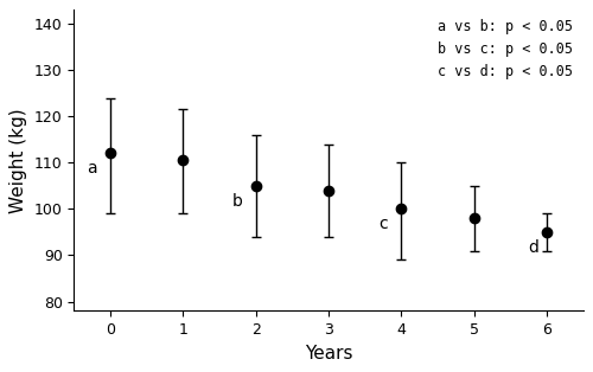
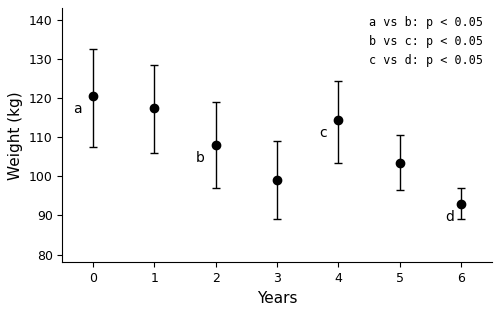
0: 112.0 -> 120.5
1: 110.5 -> 117.5
2: 105.0 -> 108.0
3: 104.0 -> 99.0
4: 100.0 -> 114.5
5: 98.0 -> 103.5
6: 95.0 -> 93.0
